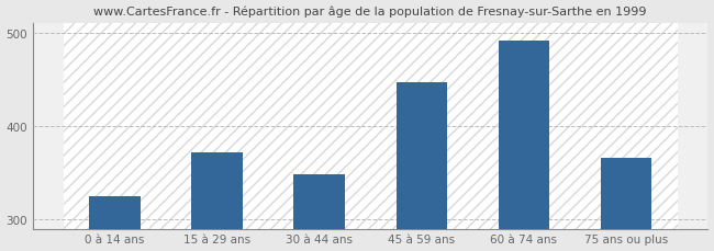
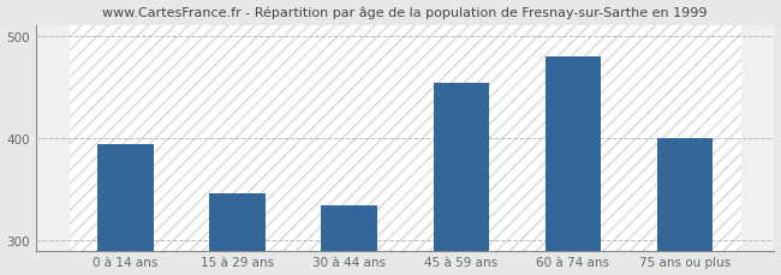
0 à 14 ans: 325 -> 394
15 à 29 ans: 372 -> 346
30 à 44 ans: 348 -> 334
45 à 59 ans: 447 -> 454
60 à 74 ans: 492 -> 480
75 ans ou plus: 366 -> 400
